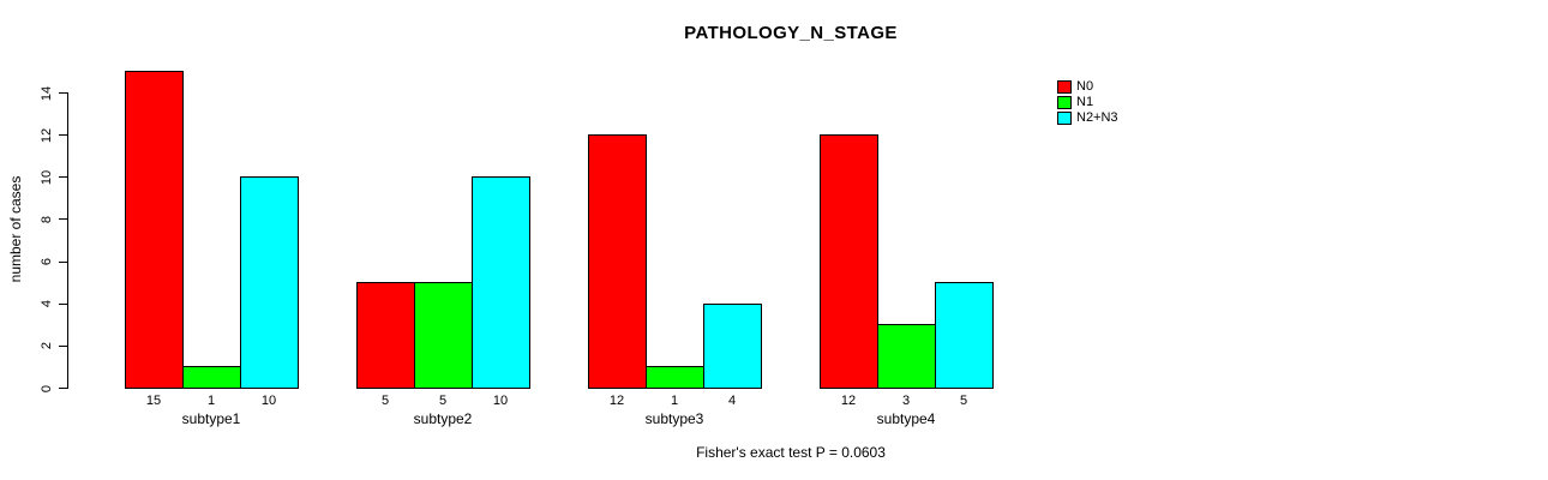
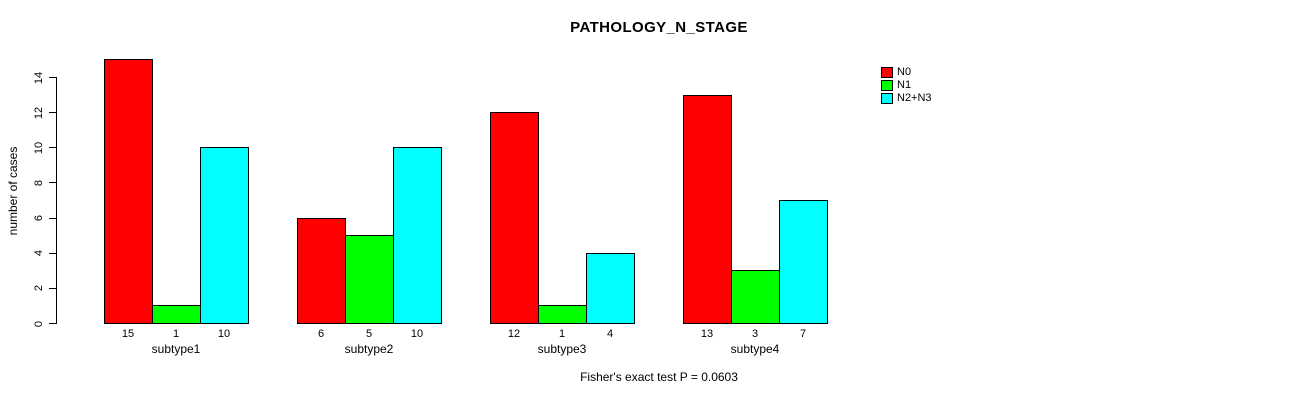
N0/subtype2: 5 -> 6
N0/subtype4: 12 -> 13
N2+N3/subtype4: 5 -> 7
